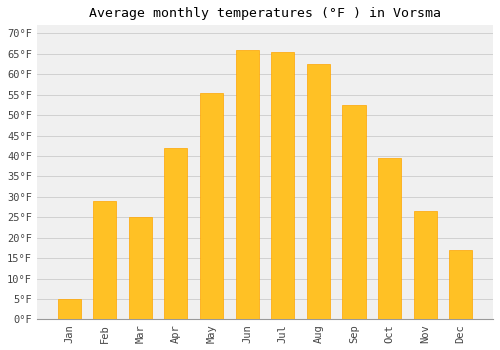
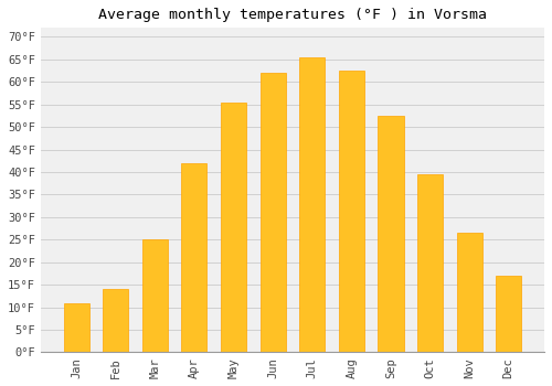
Jan: 5.0°F -> 11.0°F
Feb: 29.0°F -> 14.0°F
Jun: 66.0°F -> 62.0°F
